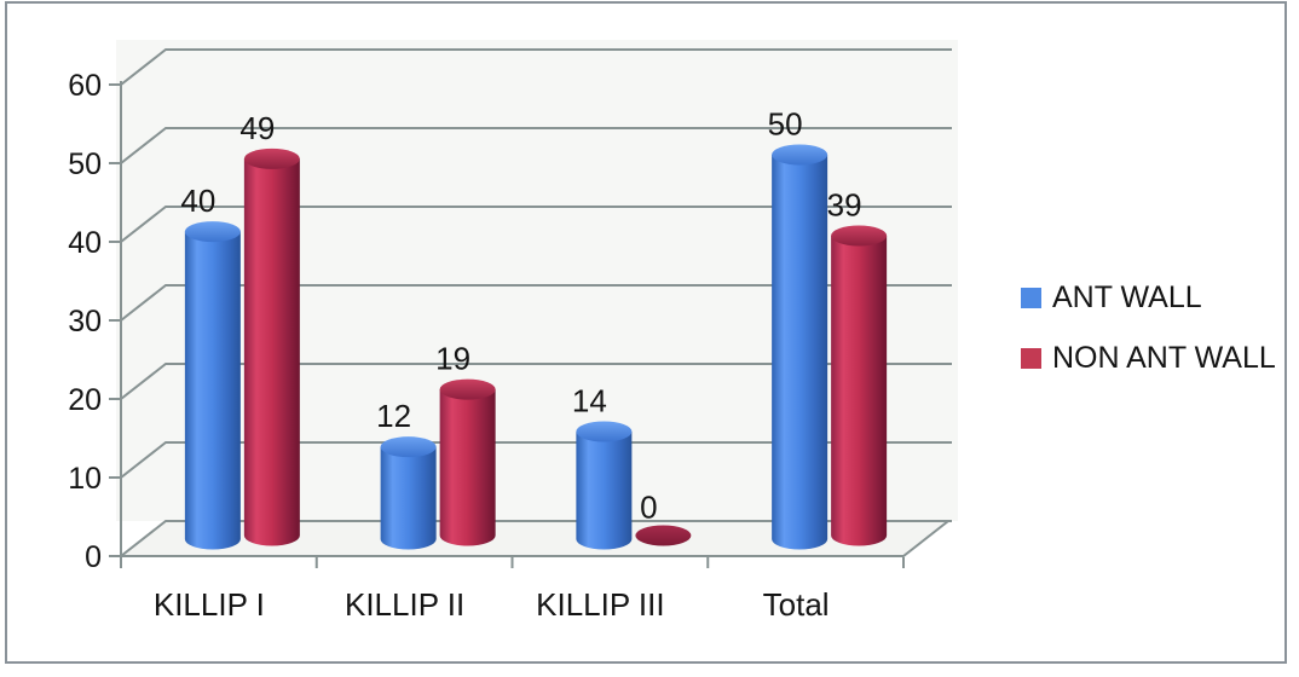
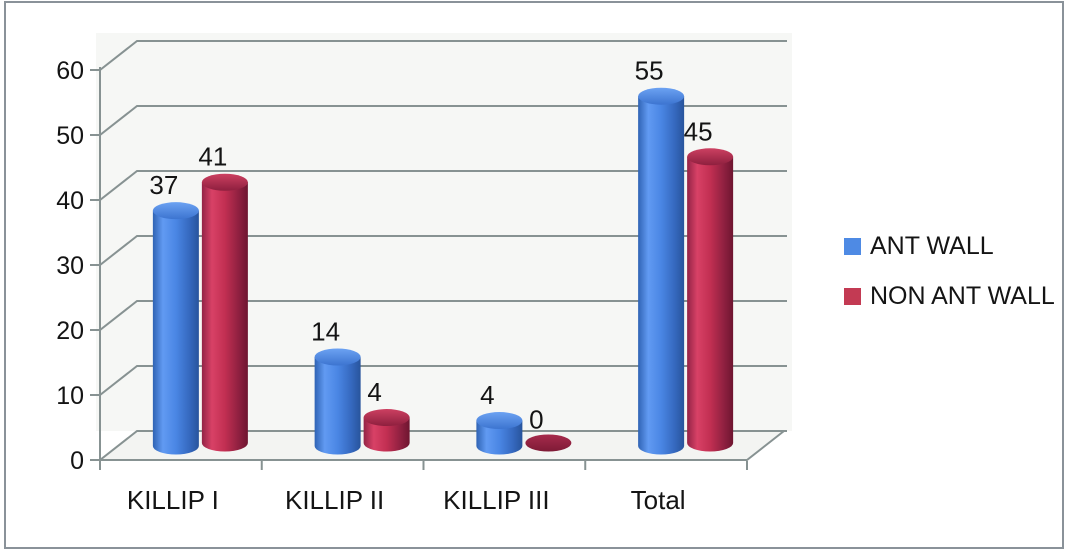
ANT WALL/KILLIP I: 40 -> 37
NON ANT WALL/KILLIP I: 49 -> 41
ANT WALL/KILLIP II: 12 -> 14
NON ANT WALL/KILLIP II: 19 -> 4
ANT WALL/KILLIP III: 14 -> 4
ANT WALL/Total: 50 -> 55
NON ANT WALL/Total: 39 -> 45
